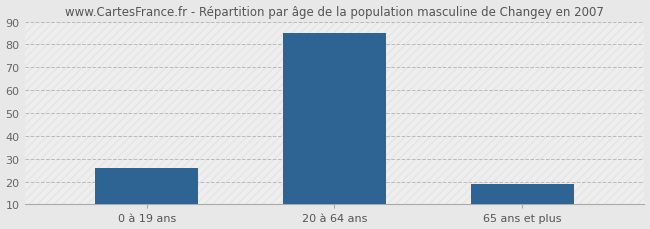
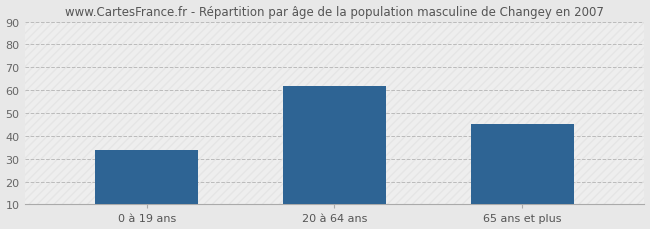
0 à 19 ans: 26 -> 34
20 à 64 ans: 85 -> 62
65 ans et plus: 19 -> 45
